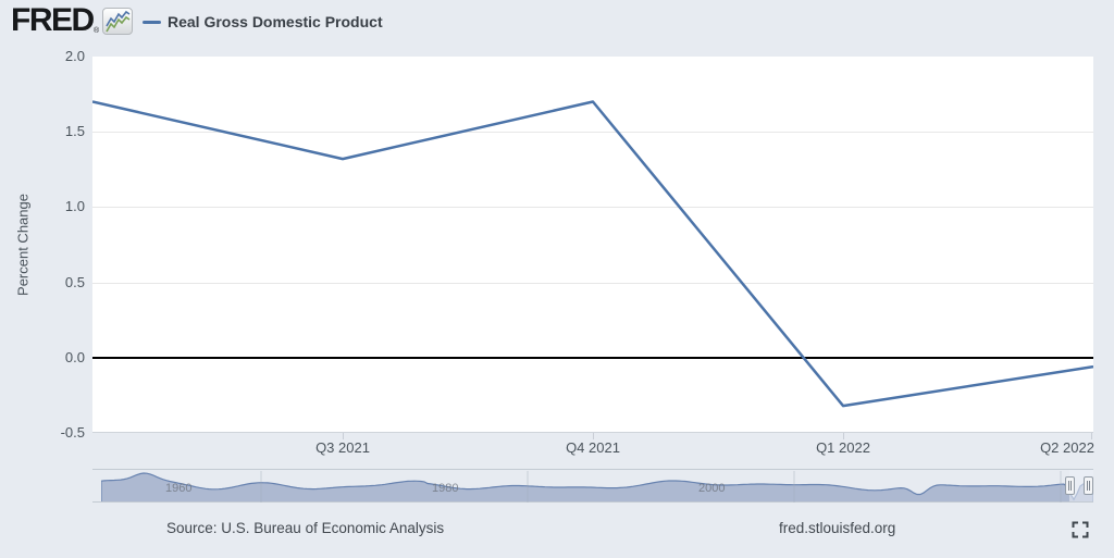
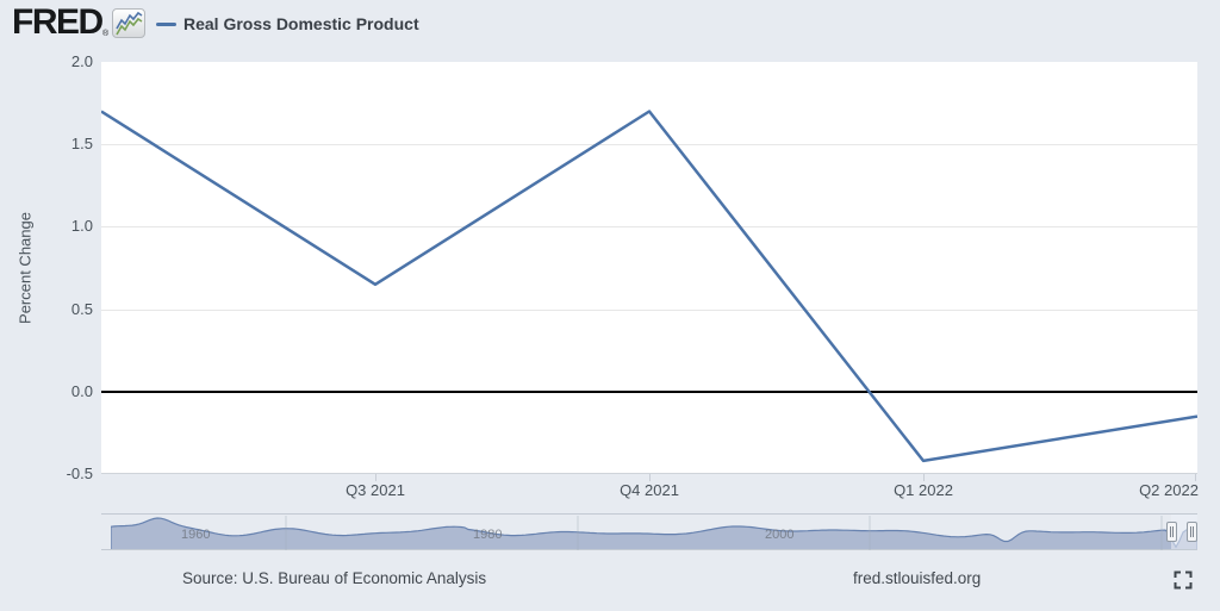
Q3 2021: 1.32 -> 0.65
Q1 2022: -0.32 -> -0.42
Q2 2022: -0.06 -> -0.15
